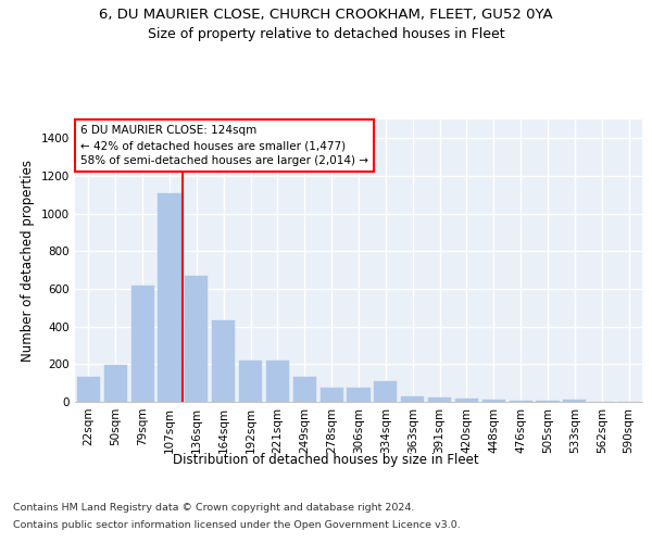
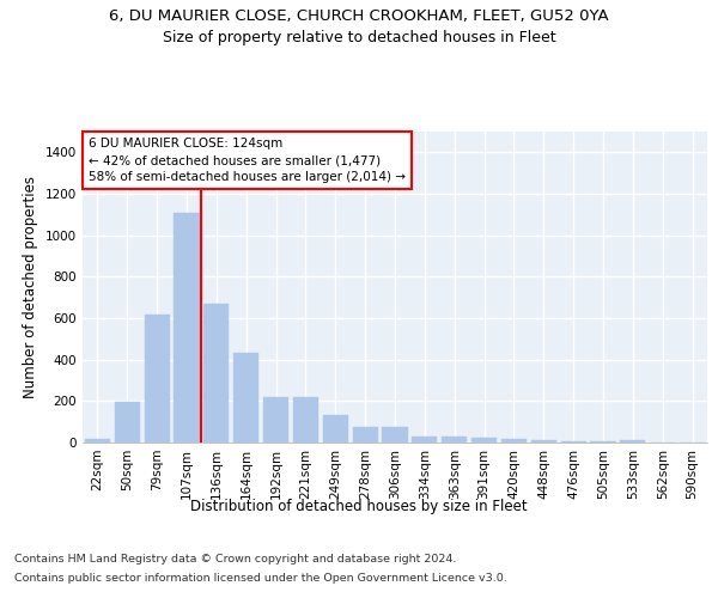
22sqm: 130 -> 20
334sqm: 110 -> 30
